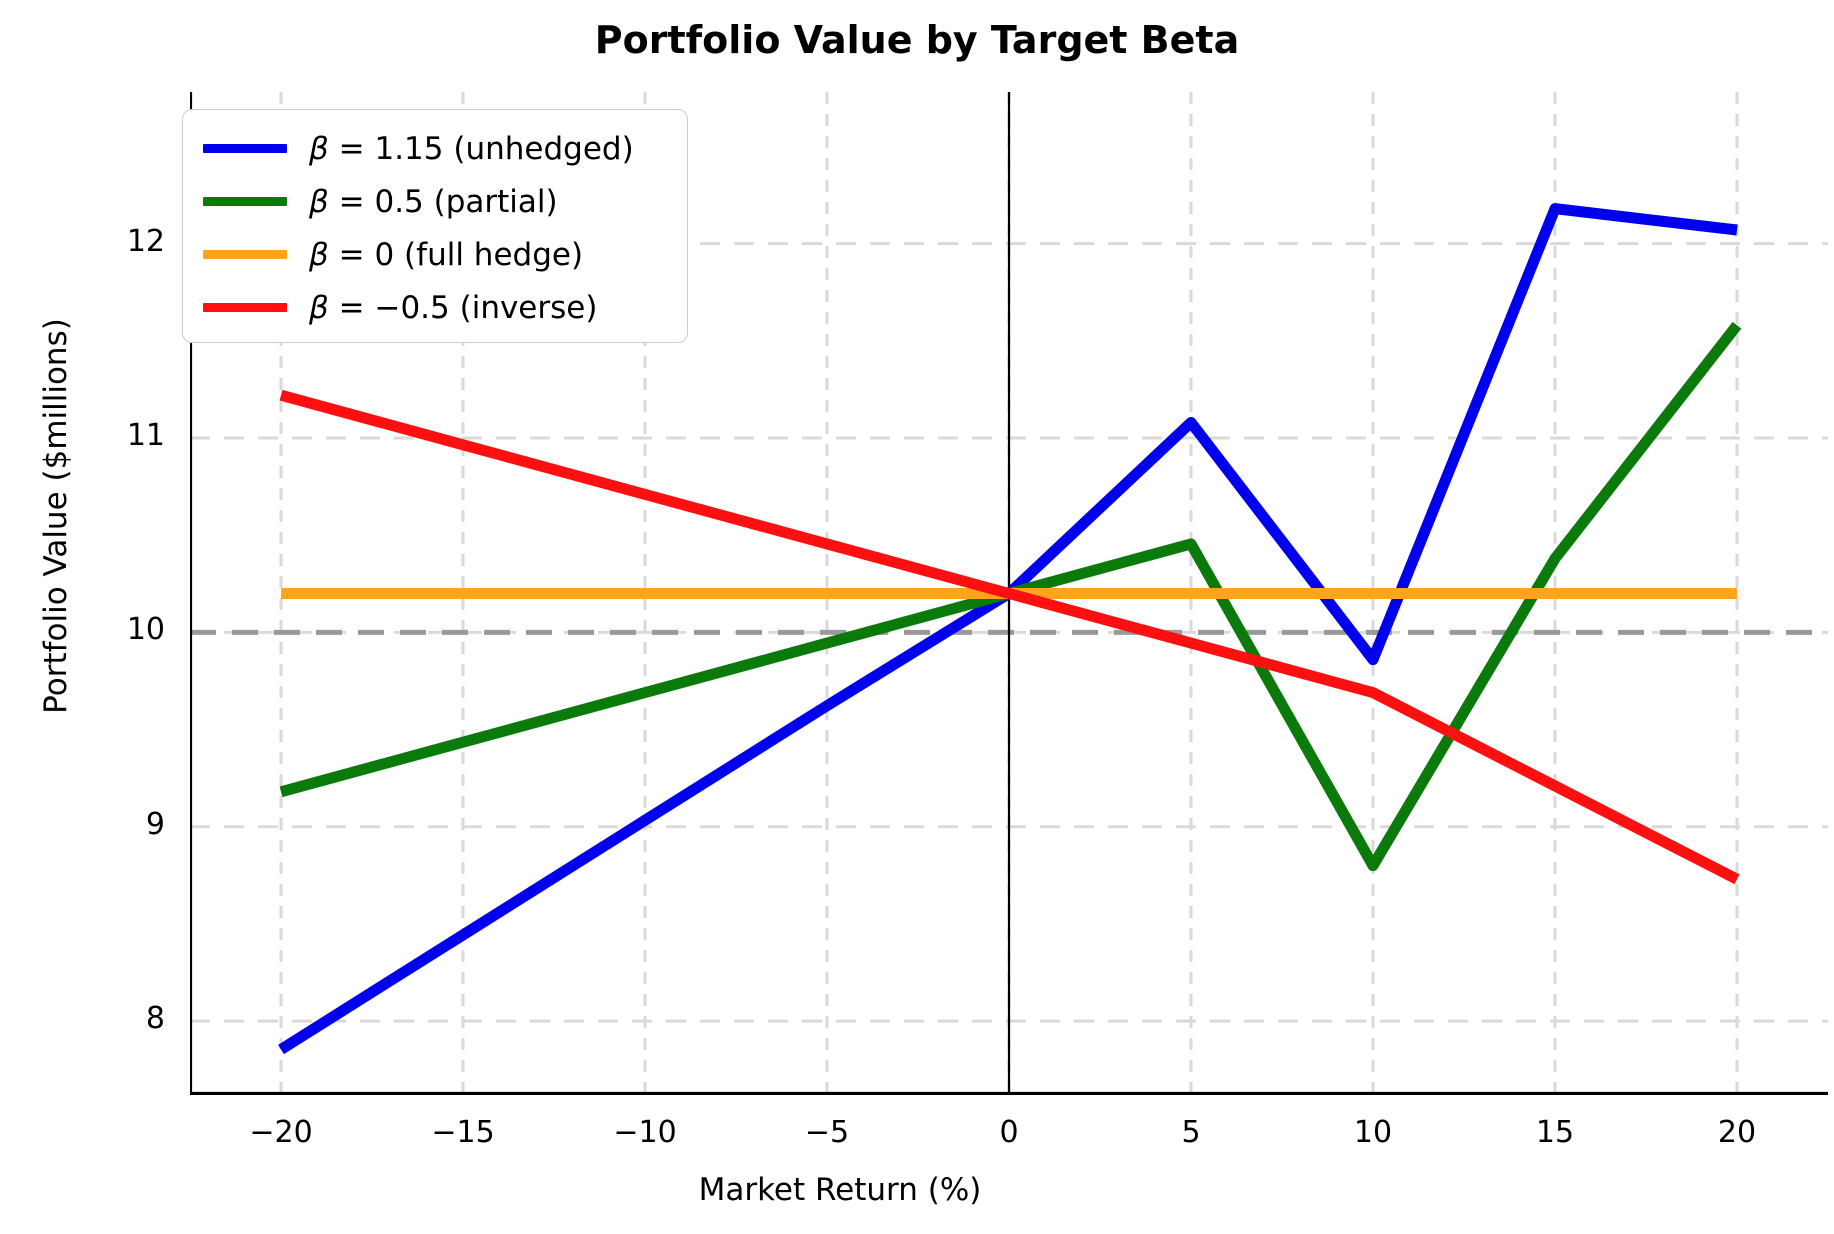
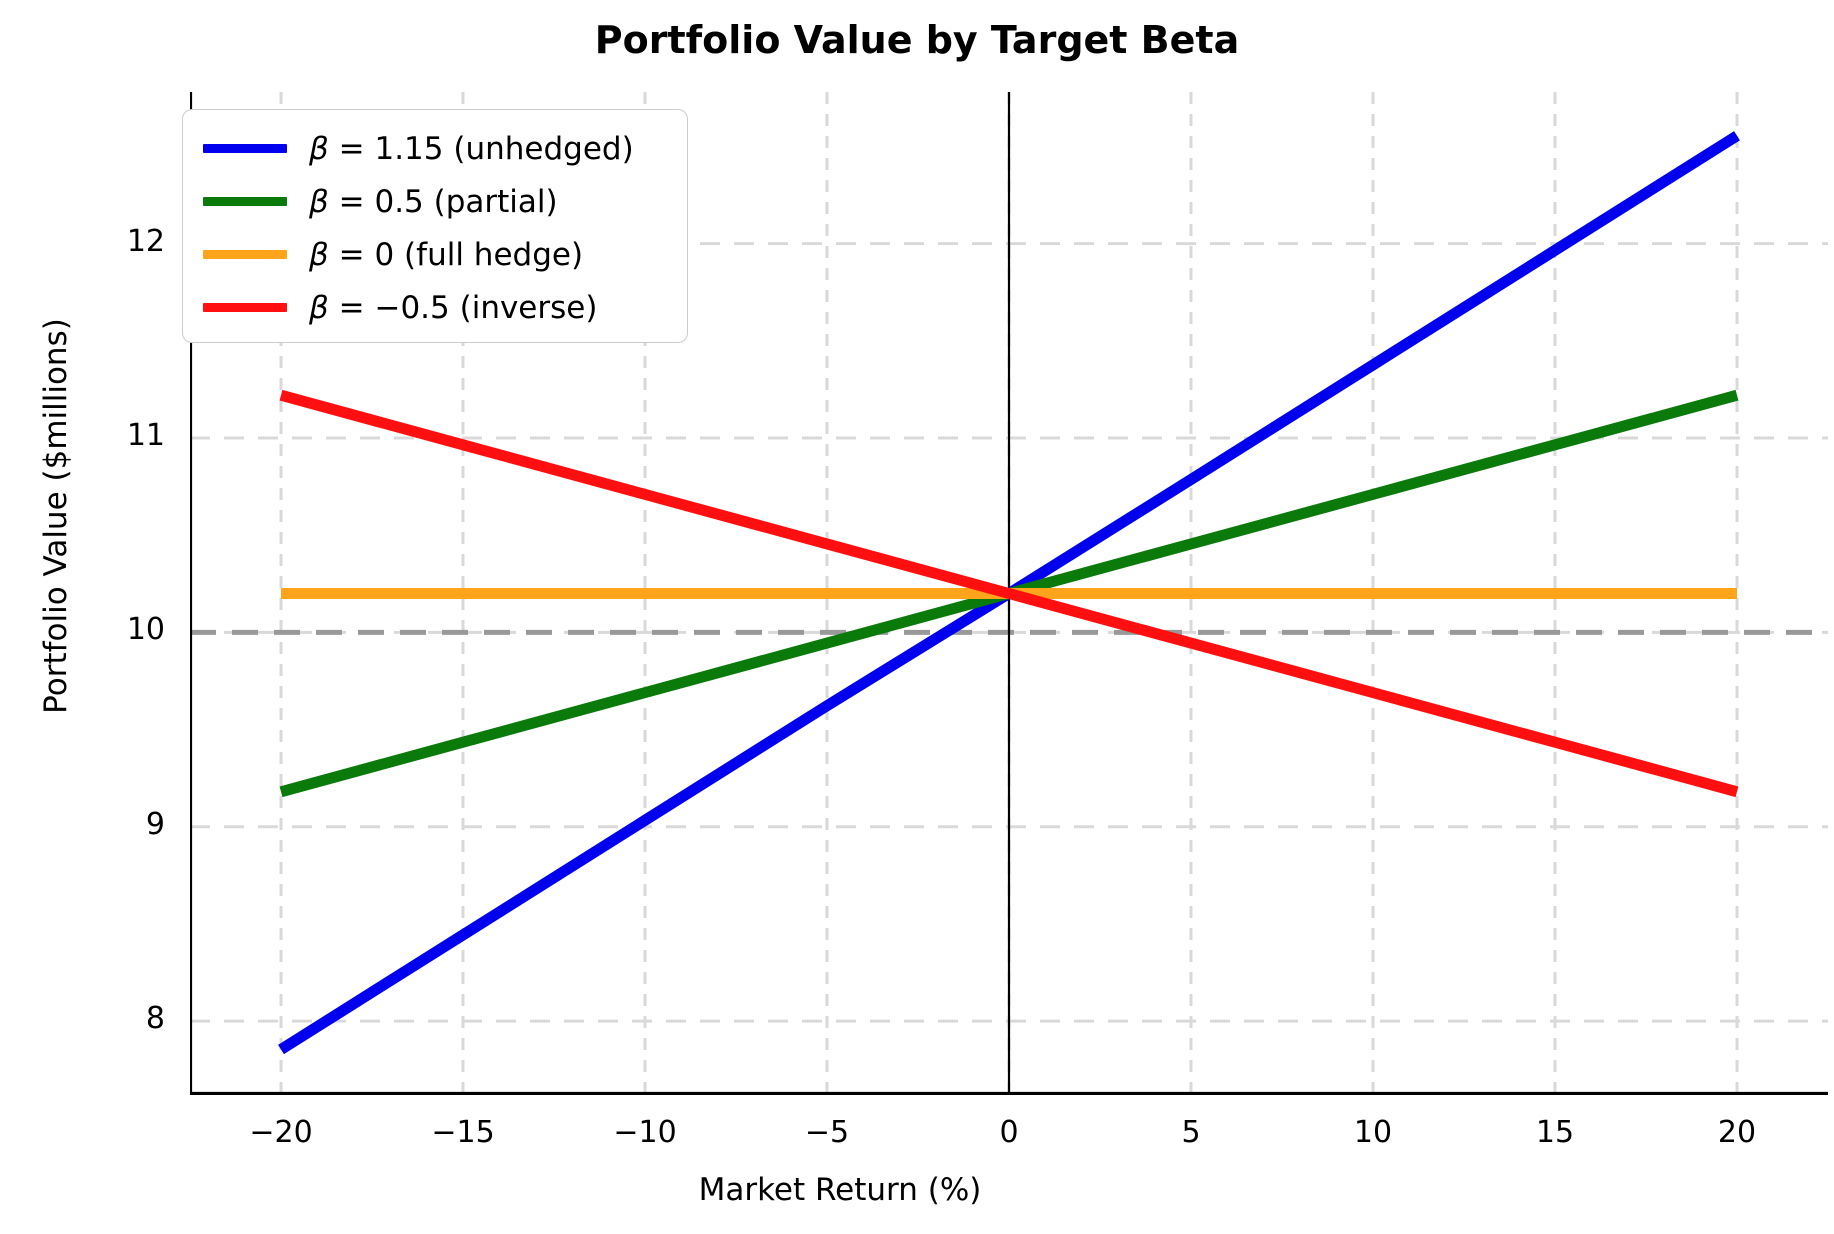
β = 1.15 (unhedged)/5: 11.08 -> 10.79
β = 1.15 (unhedged)/10: 9.86 -> 11.38
β = 0.5 (partial)/10: 8.80 -> 10.71
β = 1.15 (unhedged)/15: 12.18 -> 11.97
β = 0.5 (partial)/15: 10.38 -> 10.96
β = −0.5 (inverse)/15: 9.21 -> 9.44
β = 1.15 (unhedged)/20: 12.07 -> 12.55
β = 0.5 (partial)/20: 11.58 -> 11.22
β = −0.5 (inverse)/20: 8.73 -> 9.18
